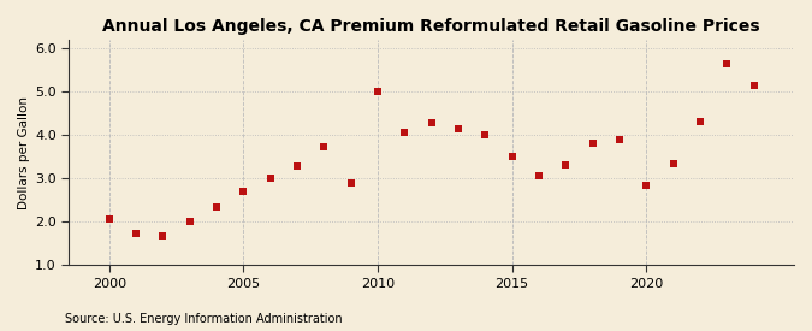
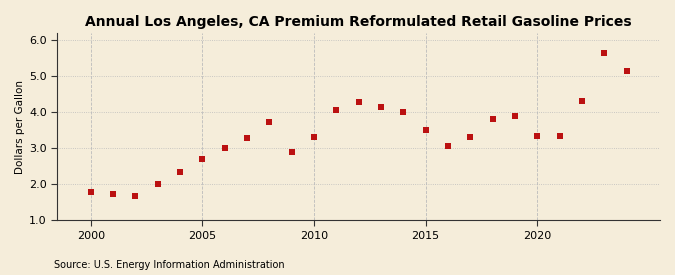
2000: 2.05 -> 1.78
2010: 5.00 -> 3.32
2020: 2.85 -> 3.35
